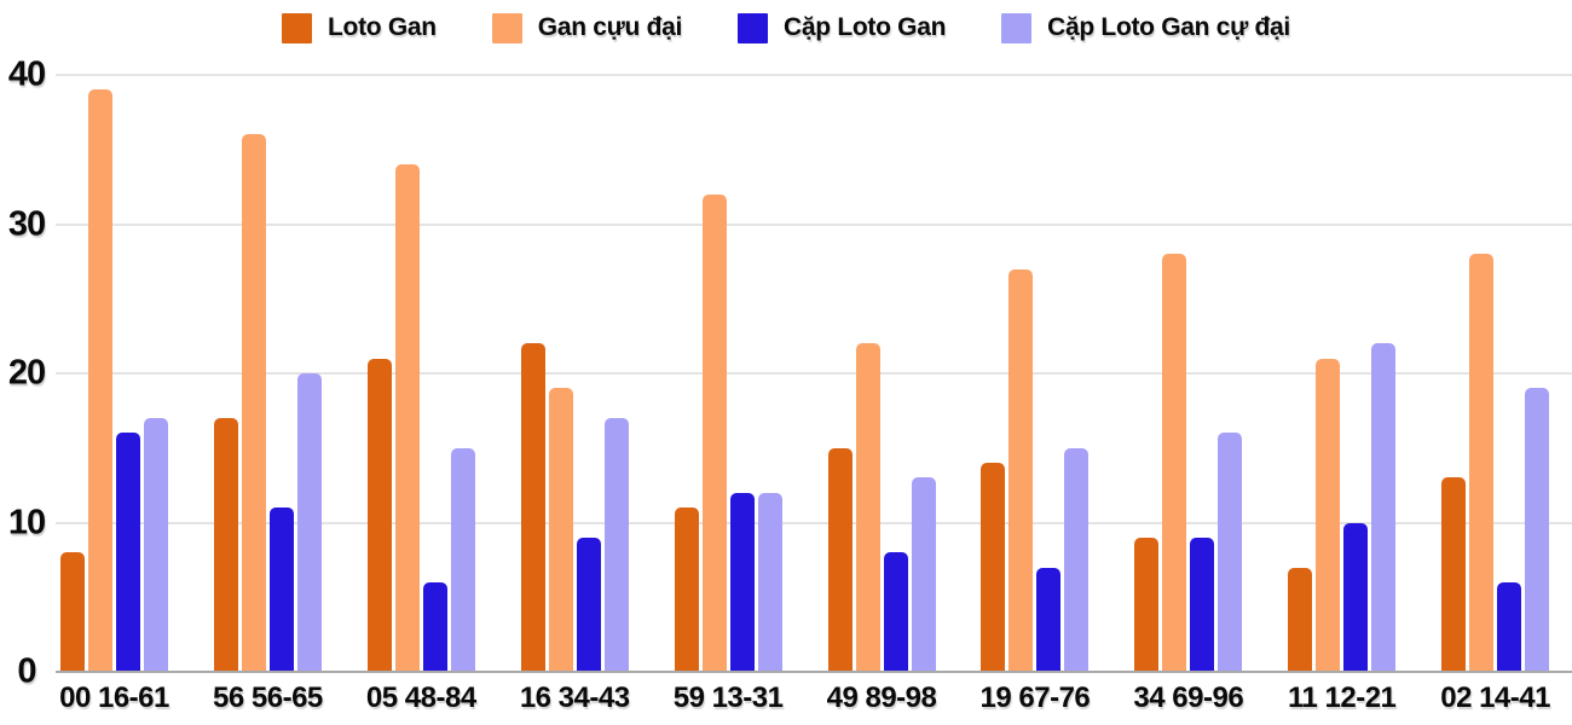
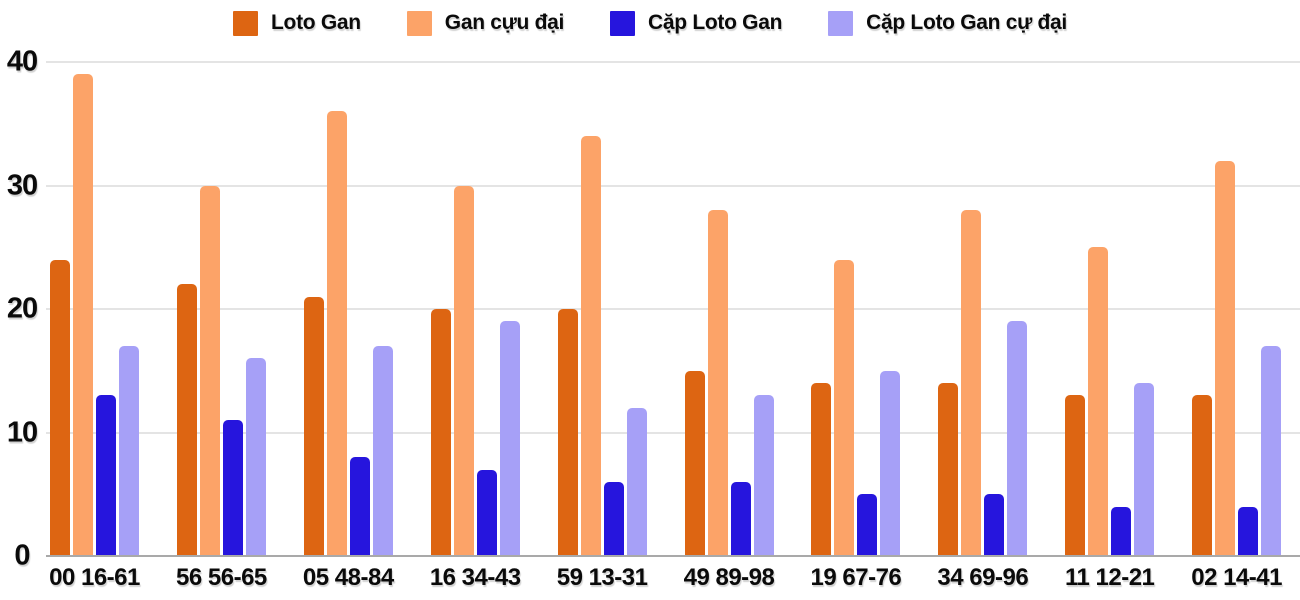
Loto Gan/00 16-61: 8 -> 24
Cặp Loto Gan/00 16-61: 16 -> 13
Loto Gan/56 56-65: 17 -> 22
Gan cựu đại/56 56-65: 36 -> 30
Cặp Loto Gan cự đại/56 56-65: 20 -> 16
Gan cựu đại/05 48-84: 34 -> 36
Cặp Loto Gan/05 48-84: 6 -> 8
Cặp Loto Gan cự đại/05 48-84: 15 -> 17
Loto Gan/16 34-43: 22 -> 20
Gan cựu đại/16 34-43: 19 -> 30
Cặp Loto Gan/16 34-43: 9 -> 7
Cặp Loto Gan cự đại/16 34-43: 17 -> 19
Loto Gan/59 13-31: 11 -> 20
Gan cựu đại/59 13-31: 32 -> 34
Cặp Loto Gan/59 13-31: 12 -> 6
Gan cựu đại/49 89-98: 22 -> 28
Cặp Loto Gan/49 89-98: 8 -> 6
Gan cựu đại/19 67-76: 27 -> 24
Cặp Loto Gan/19 67-76: 7 -> 5
Loto Gan/34 69-96: 9 -> 14
Cặp Loto Gan/34 69-96: 9 -> 5
Cặp Loto Gan cự đại/34 69-96: 16 -> 19
Loto Gan/11 12-21: 7 -> 13
Gan cựu đại/11 12-21: 21 -> 25
Cặp Loto Gan/11 12-21: 10 -> 4
Cặp Loto Gan cự đại/11 12-21: 22 -> 14
Gan cựu đại/02 14-41: 28 -> 32
Cặp Loto Gan/02 14-41: 6 -> 4
Cặp Loto Gan cự đại/02 14-41: 19 -> 17
